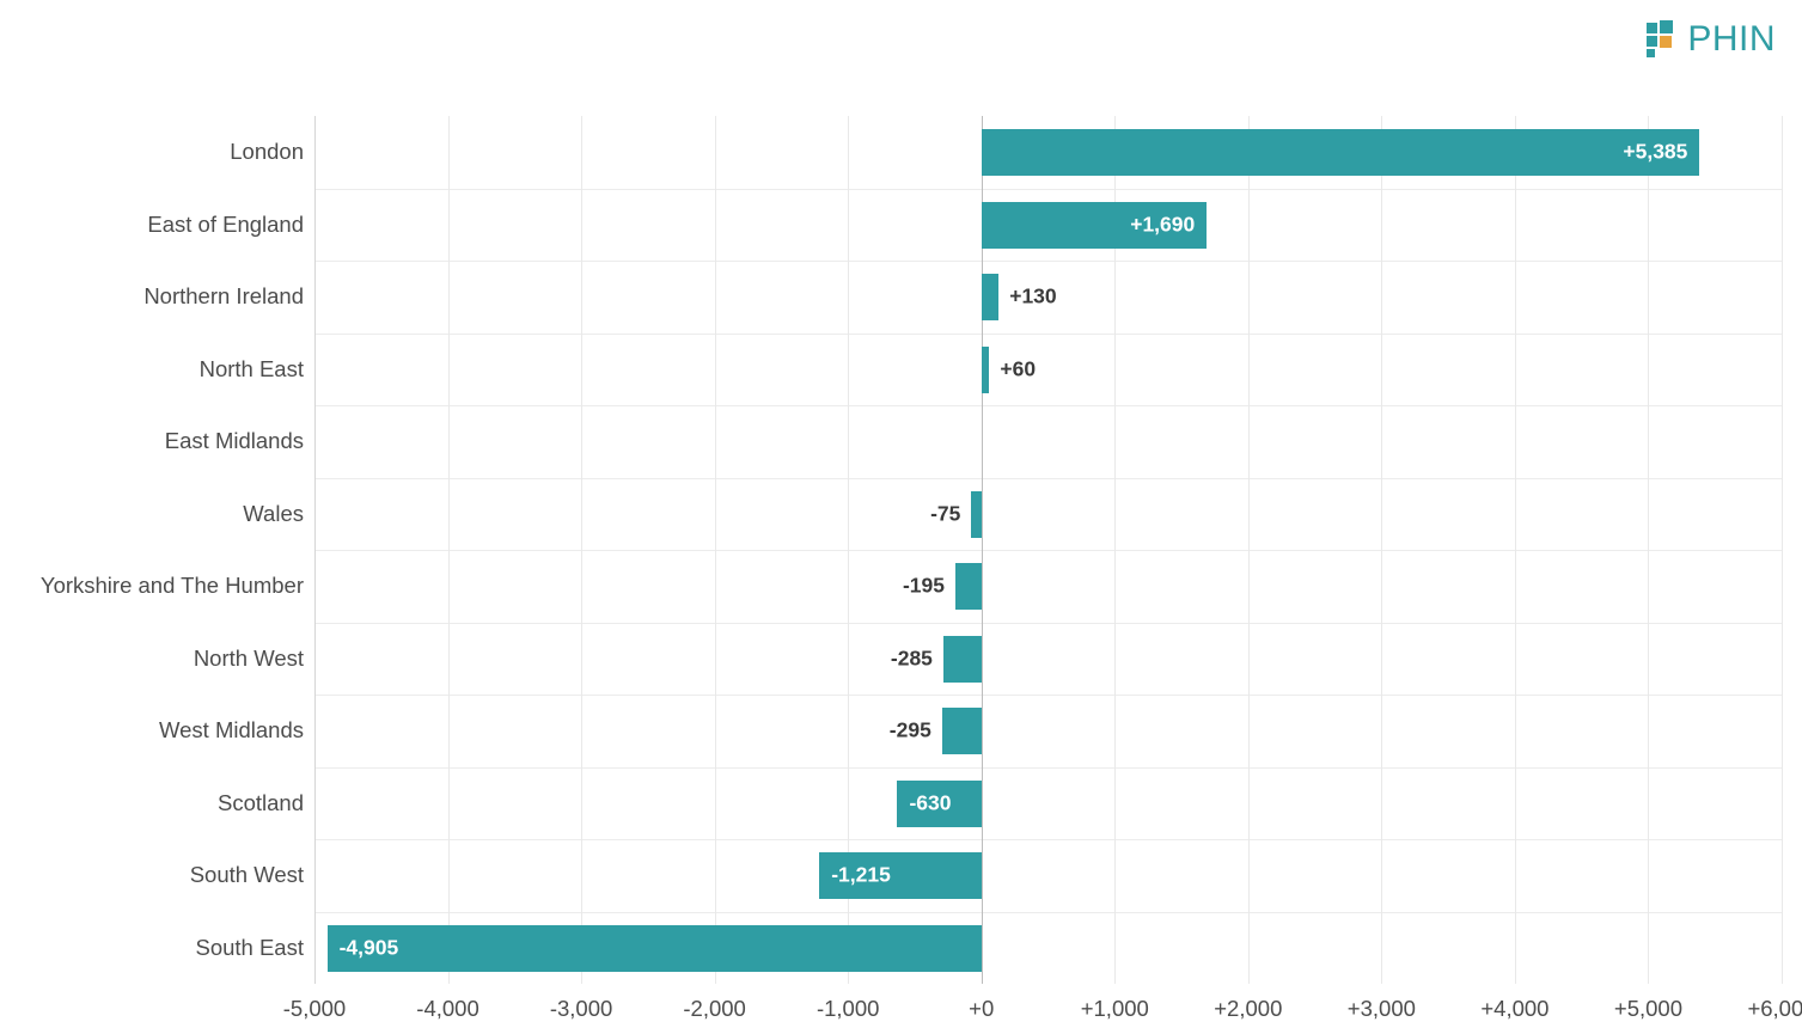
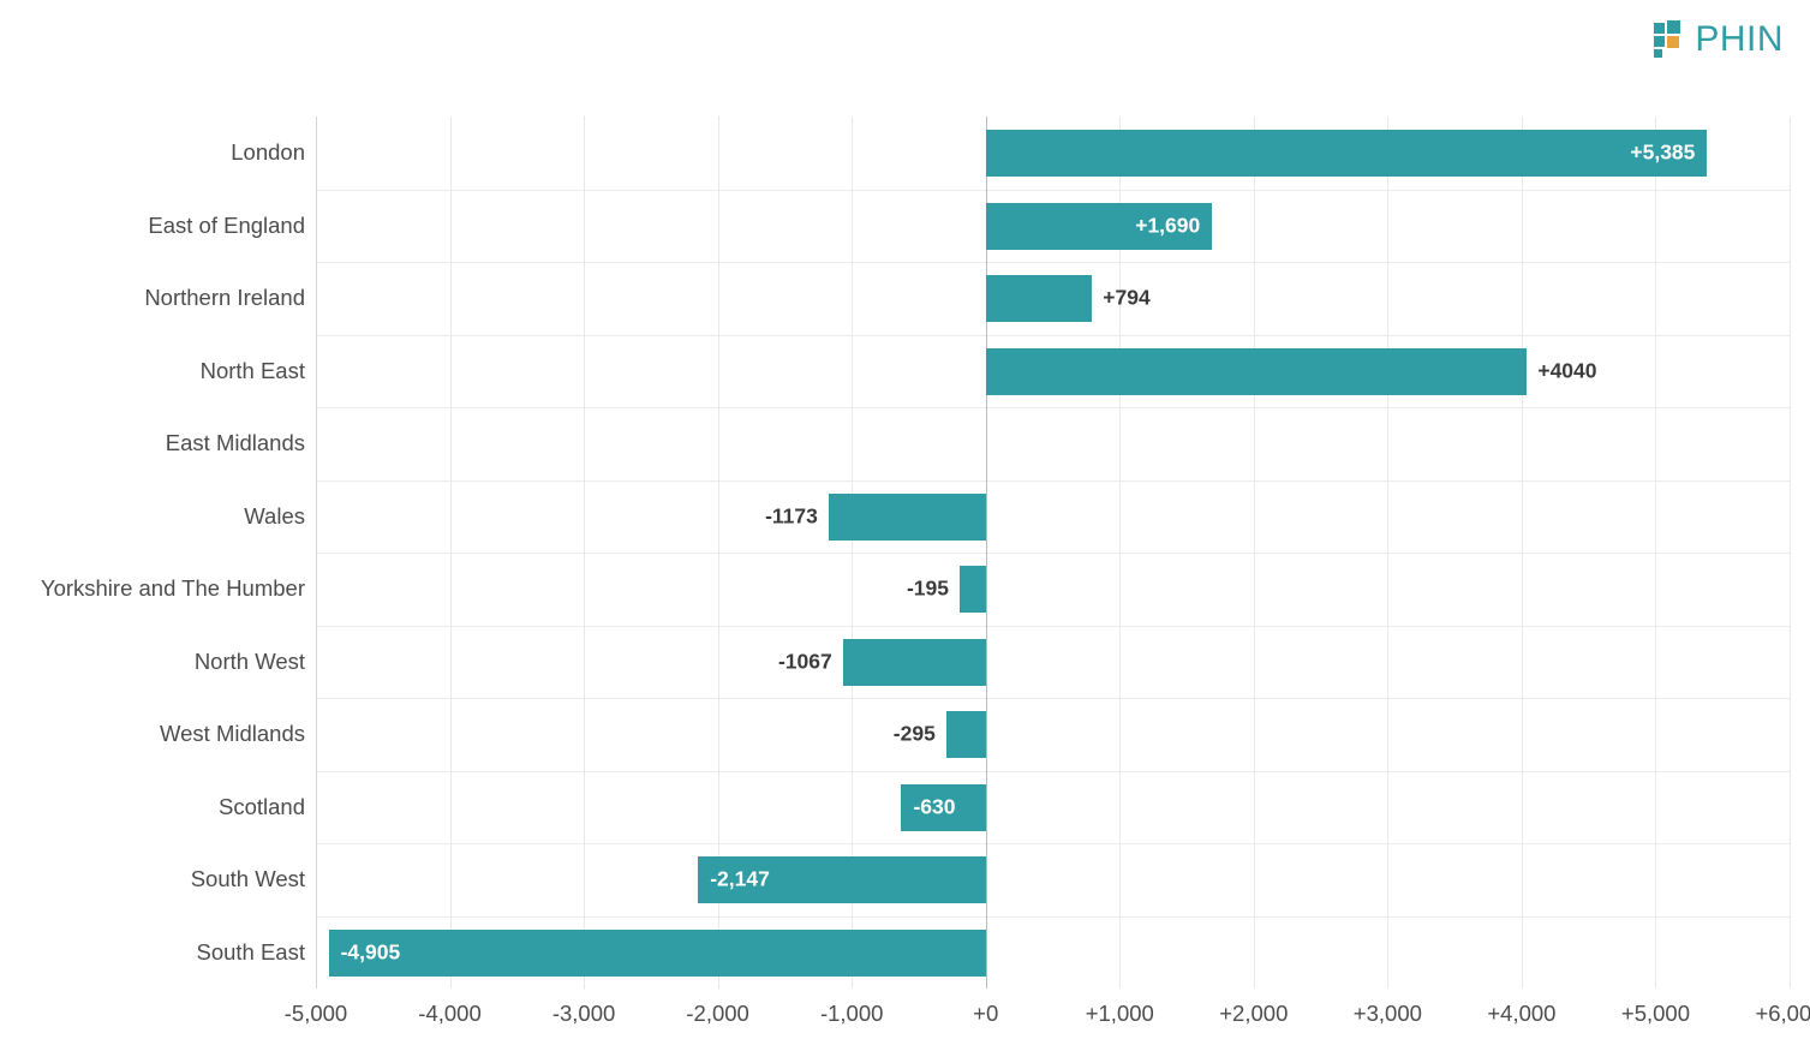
Northern Ireland: +130 -> +794
North East: +60 -> +4040
Wales: -75 -> -1173
North West: -285 -> -1067
South West: -1,215 -> -2,147
